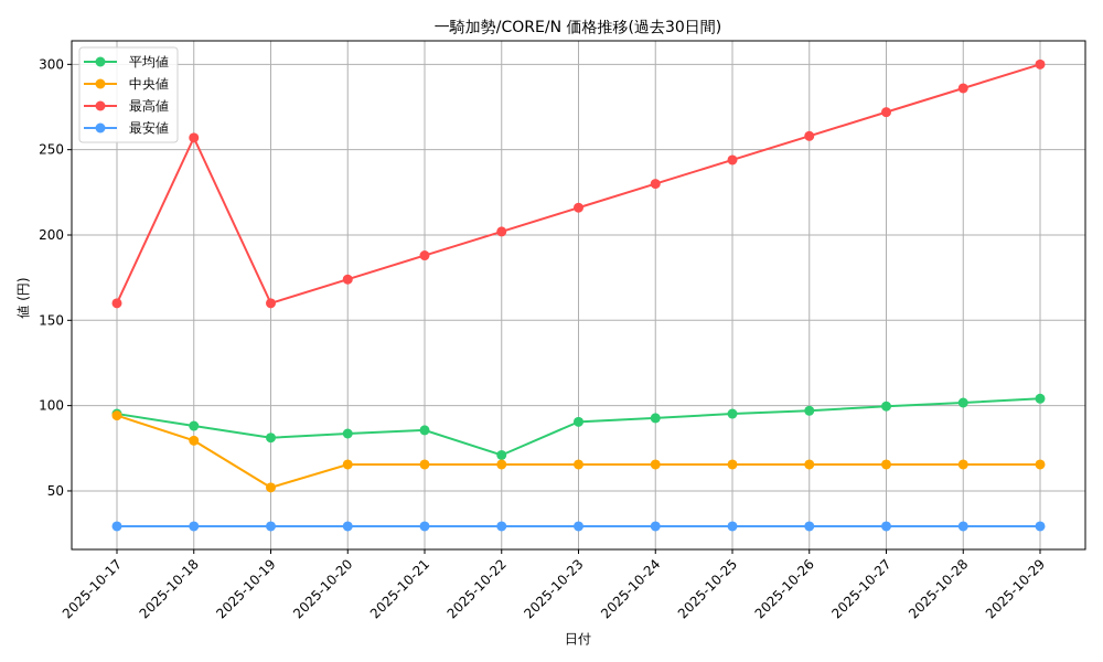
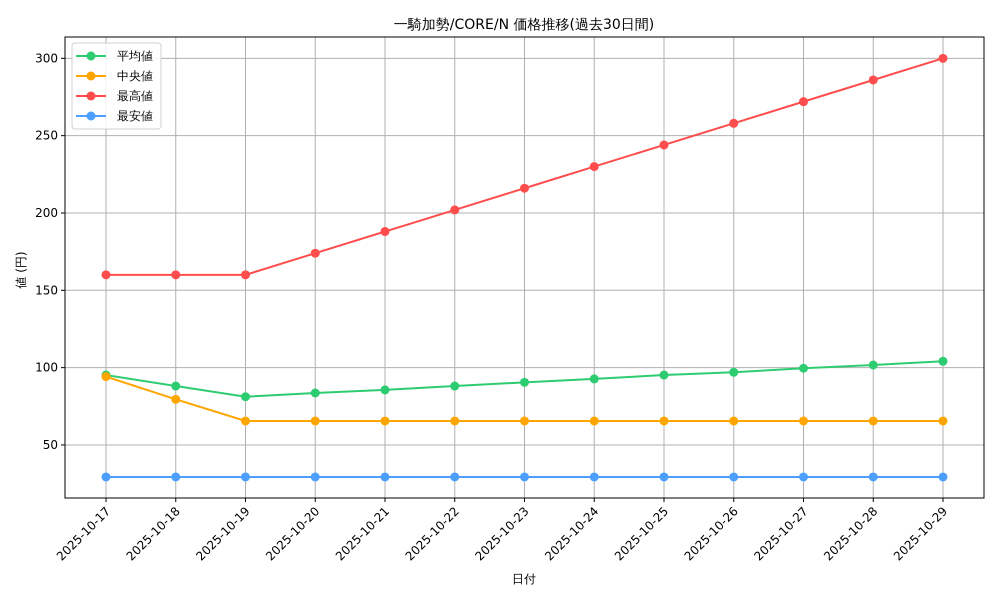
最高値/2025-10-18: 257 -> 160
中央値/2025-10-19: 52 -> 66
平均値/2025-10-22: 71 -> 88
